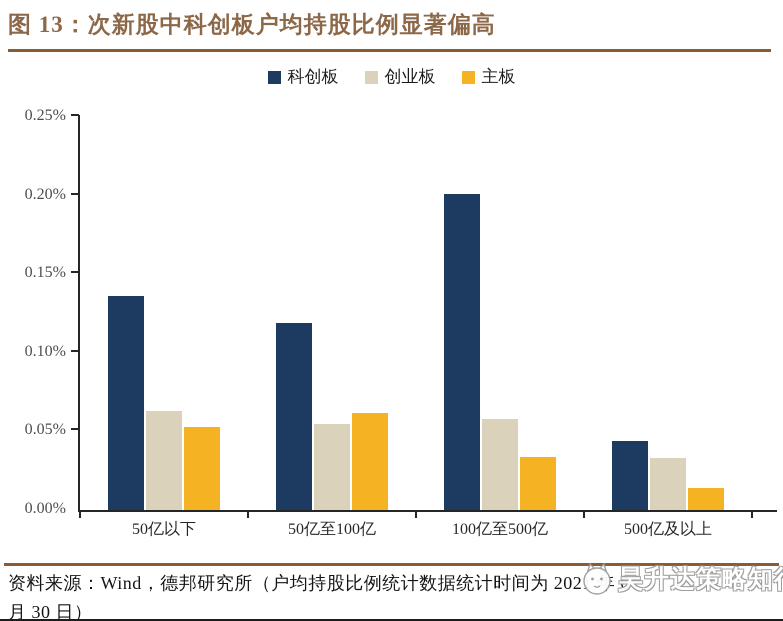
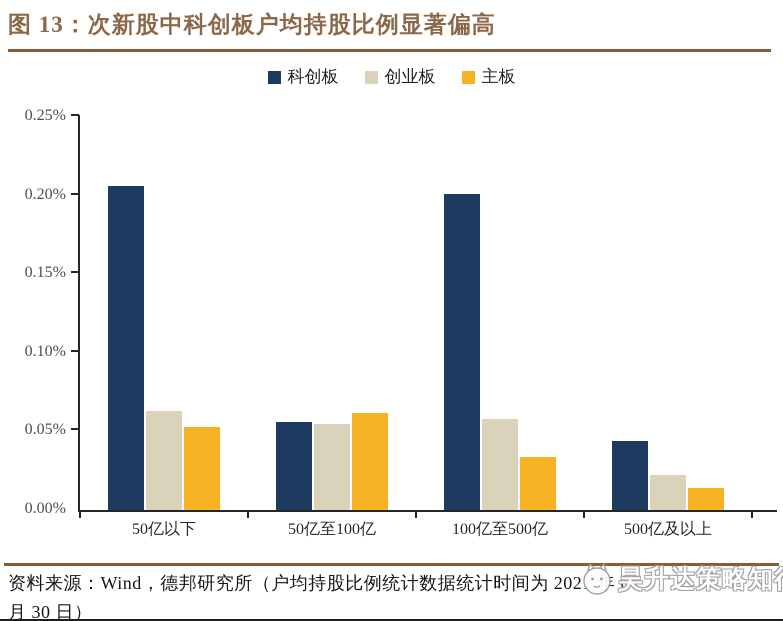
科创板/50亿以下: 0.136% -> 0.206%
科创板/50亿至100亿: 0.119% -> 0.056%
创业板/500亿及以上: 0.033% -> 0.022%
